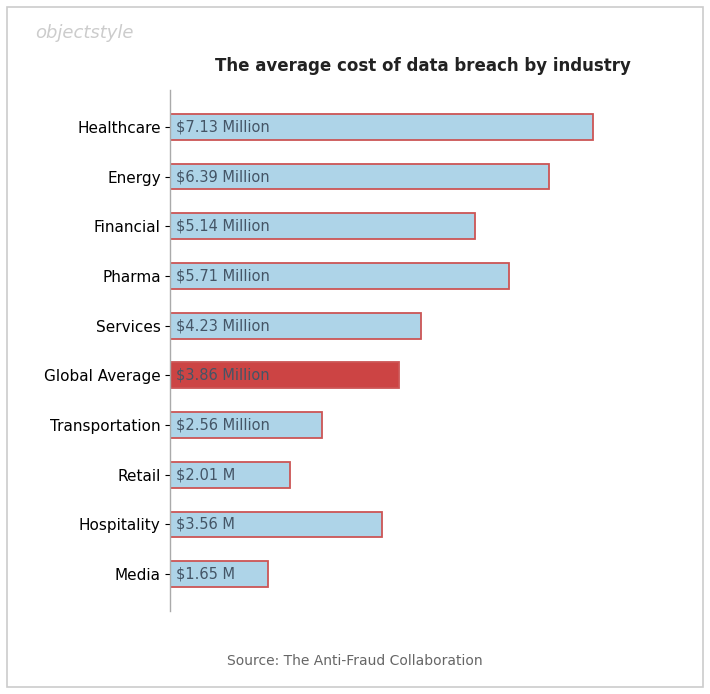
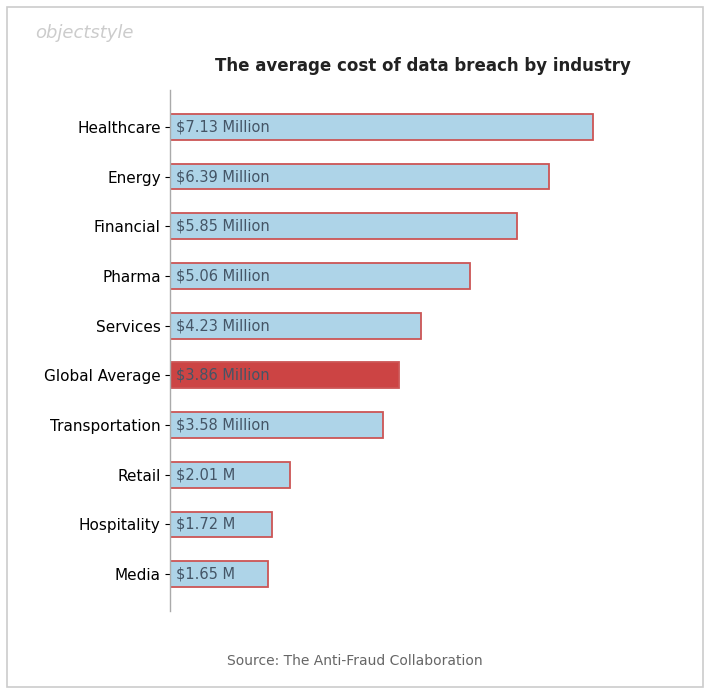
Financial: $5.14 -> $5.85
Pharma: $5.71 -> $5.06
Transportation: $2.56 -> $3.58
Hospitality: $3.56 -> $1.72
